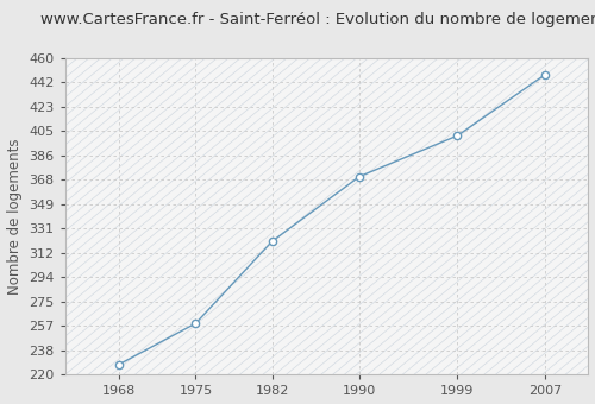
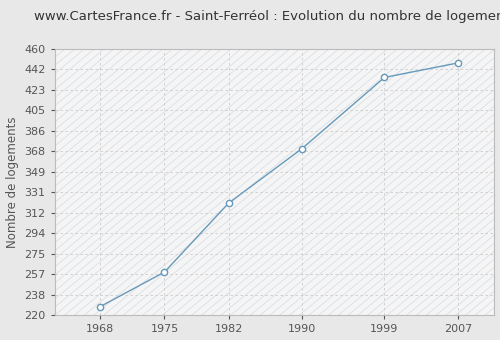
1999: 401 -> 434
